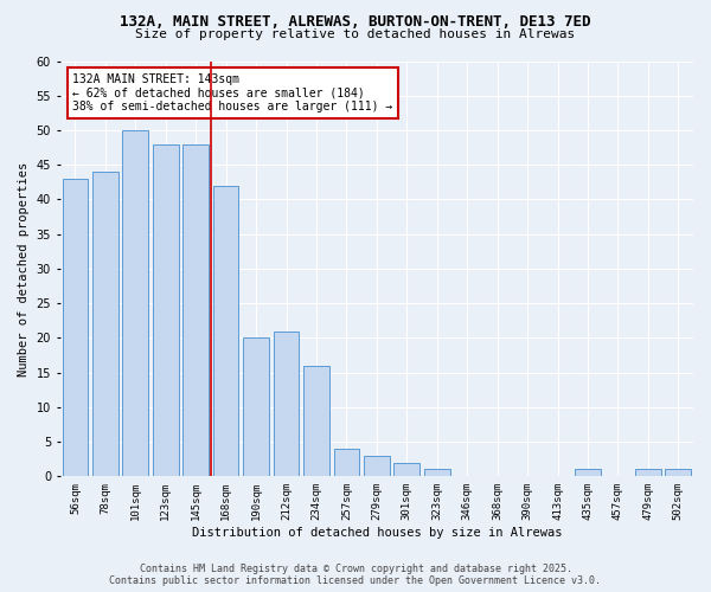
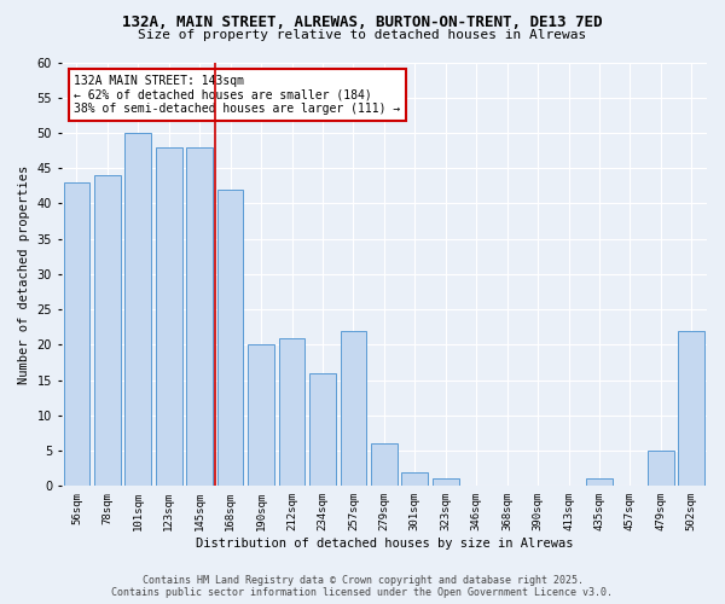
257sqm: 4 -> 22
279sqm: 3 -> 6
479sqm: 1 -> 5
502sqm: 1 -> 22
